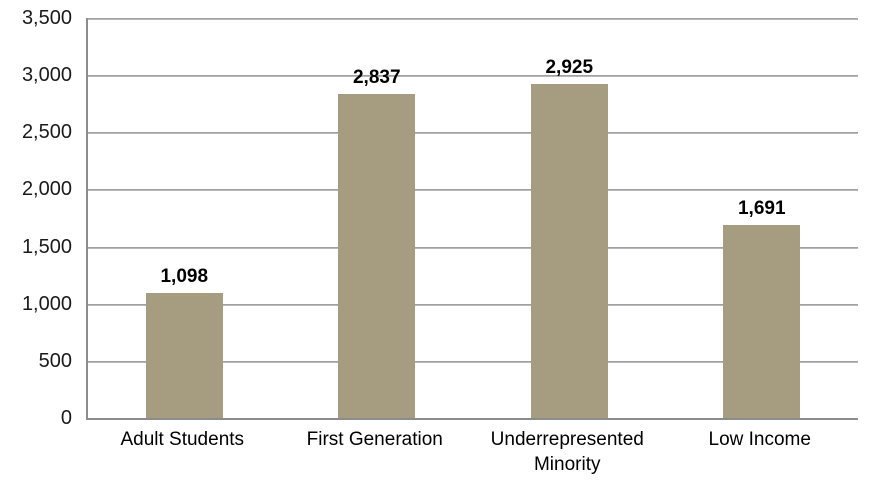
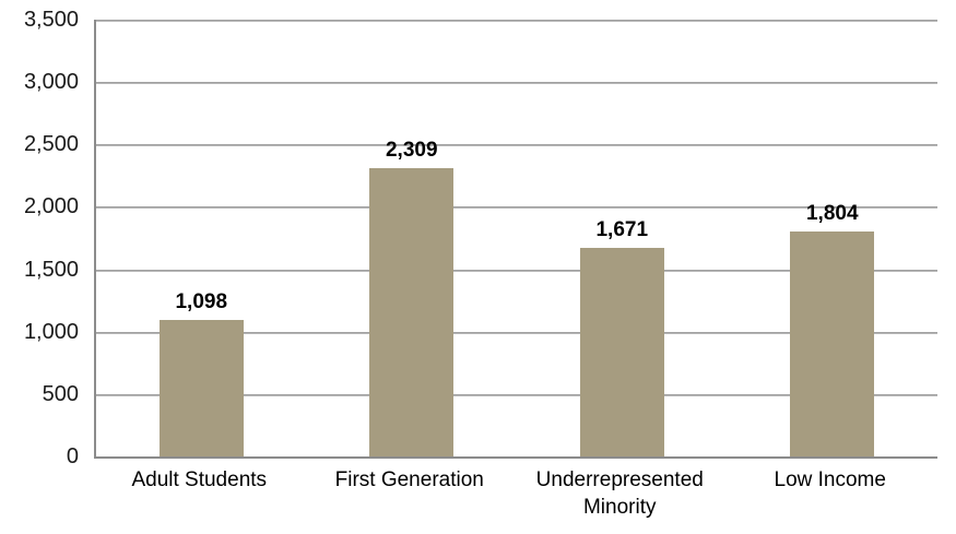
First Generation: 2,837 -> 2,309
Underrepresented Minority: 2,925 -> 1,671
Low Income: 1,691 -> 1,804
